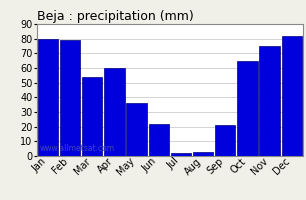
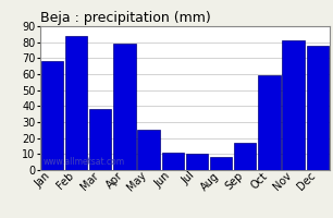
Jan: 80 -> 68
Feb: 79 -> 84
Mar: 54 -> 38
Apr: 60 -> 79
May: 36 -> 25
Jun: 22 -> 11
Jul: 2 -> 10
Aug: 3 -> 8
Sep: 21 -> 17
Oct: 65 -> 59
Nov: 75 -> 81
Dec: 82 -> 78
